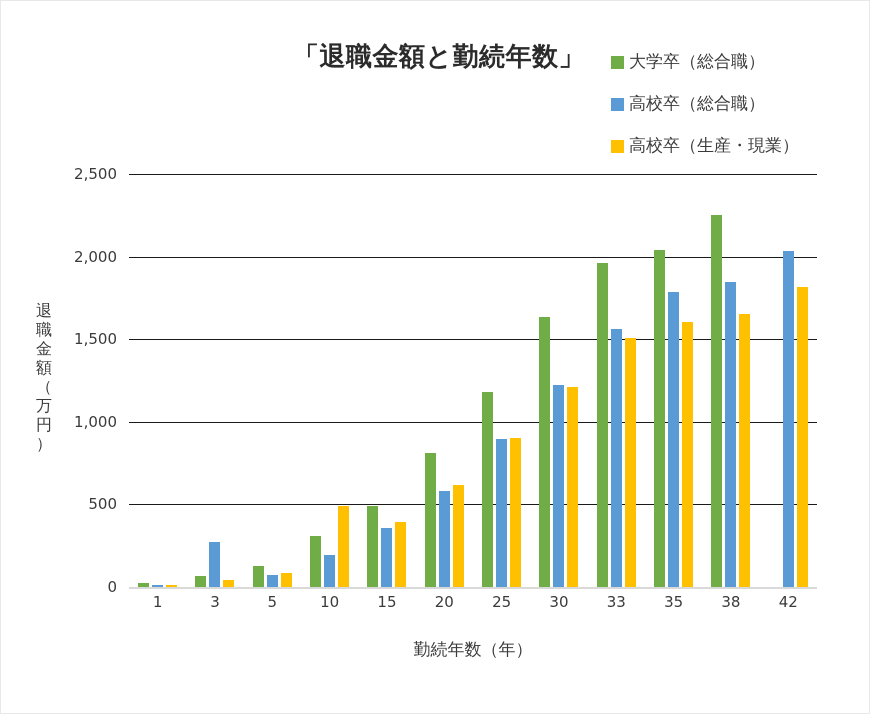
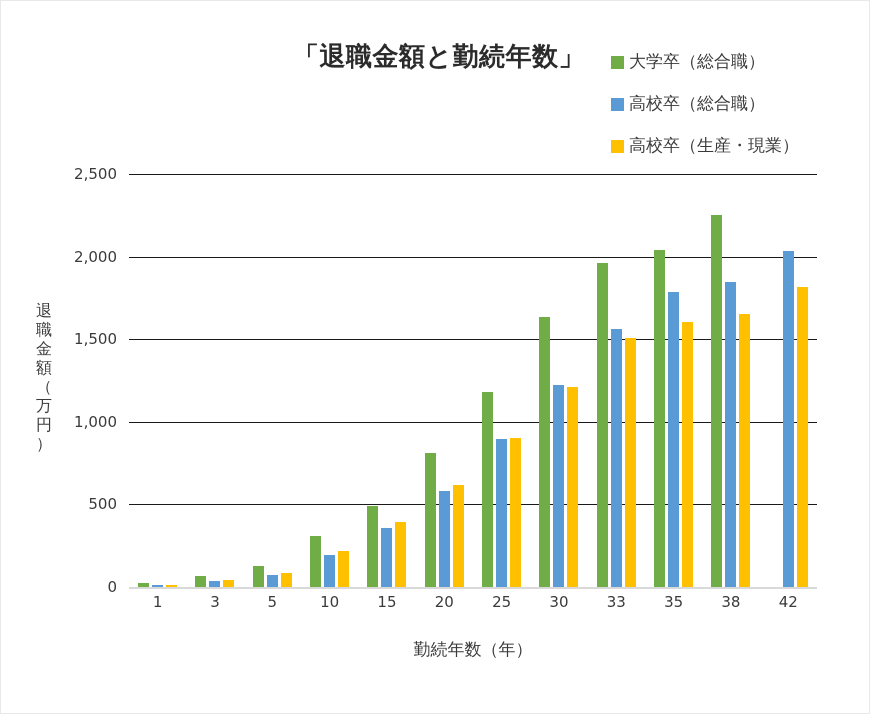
高校卒（総合職）/3: 270 -> 40
高校卒（生産・現業）/10: 490 -> 220
